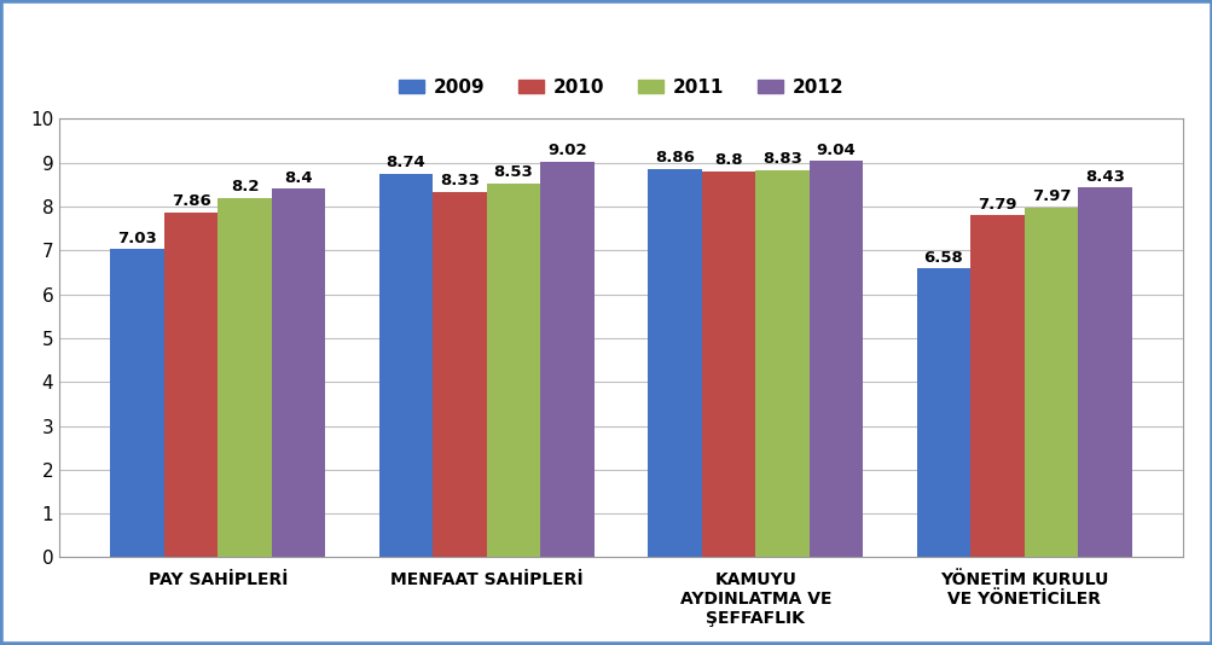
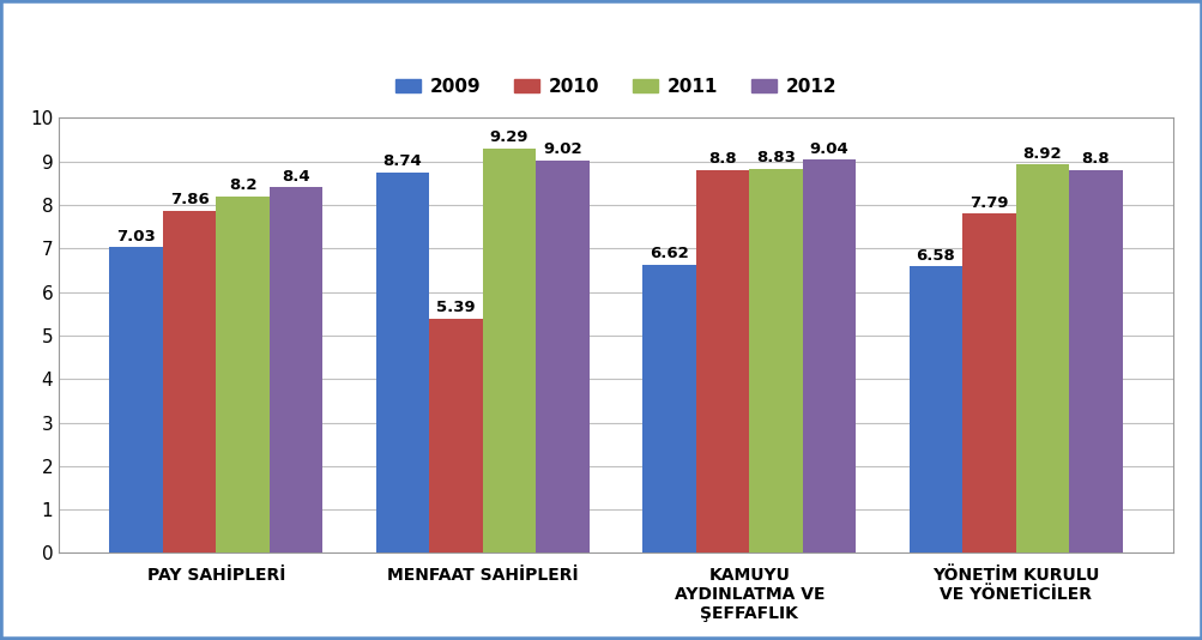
2010/MENFAAT SAHİPLERİ: 8.33 -> 5.39
2011/MENFAAT SAHİPLERİ: 8.53 -> 9.29
2009/KAMUYU AYDINLATMA VE ŞEFFAFLIK: 8.86 -> 6.62
2011/YÖNETİM KURULU VE YÖNETİCİLER: 7.97 -> 8.92
2012/YÖNETİM KURULU VE YÖNETİCİLER: 8.43 -> 8.8
